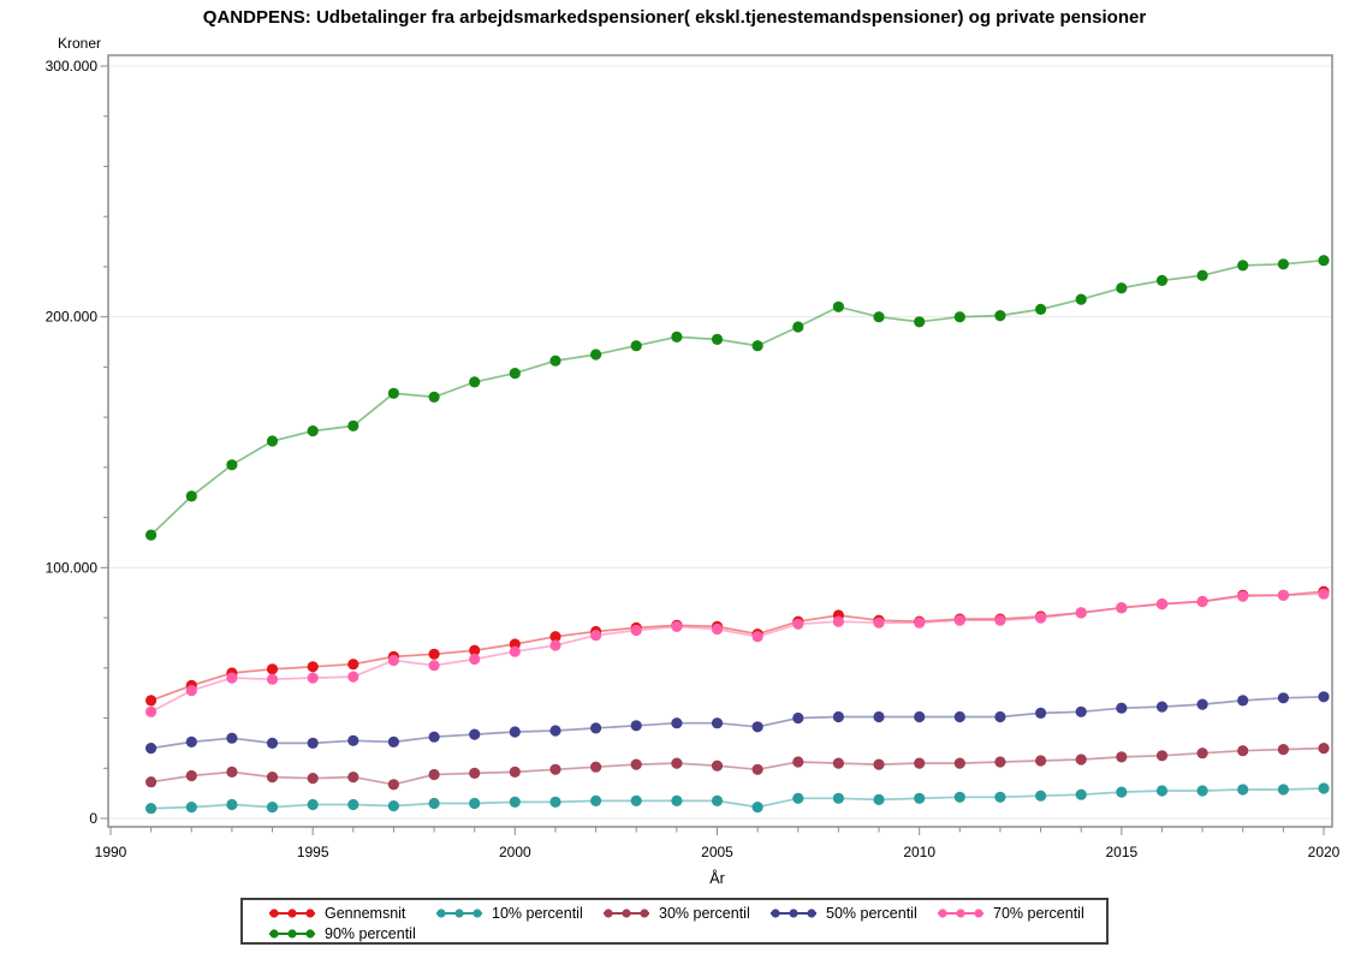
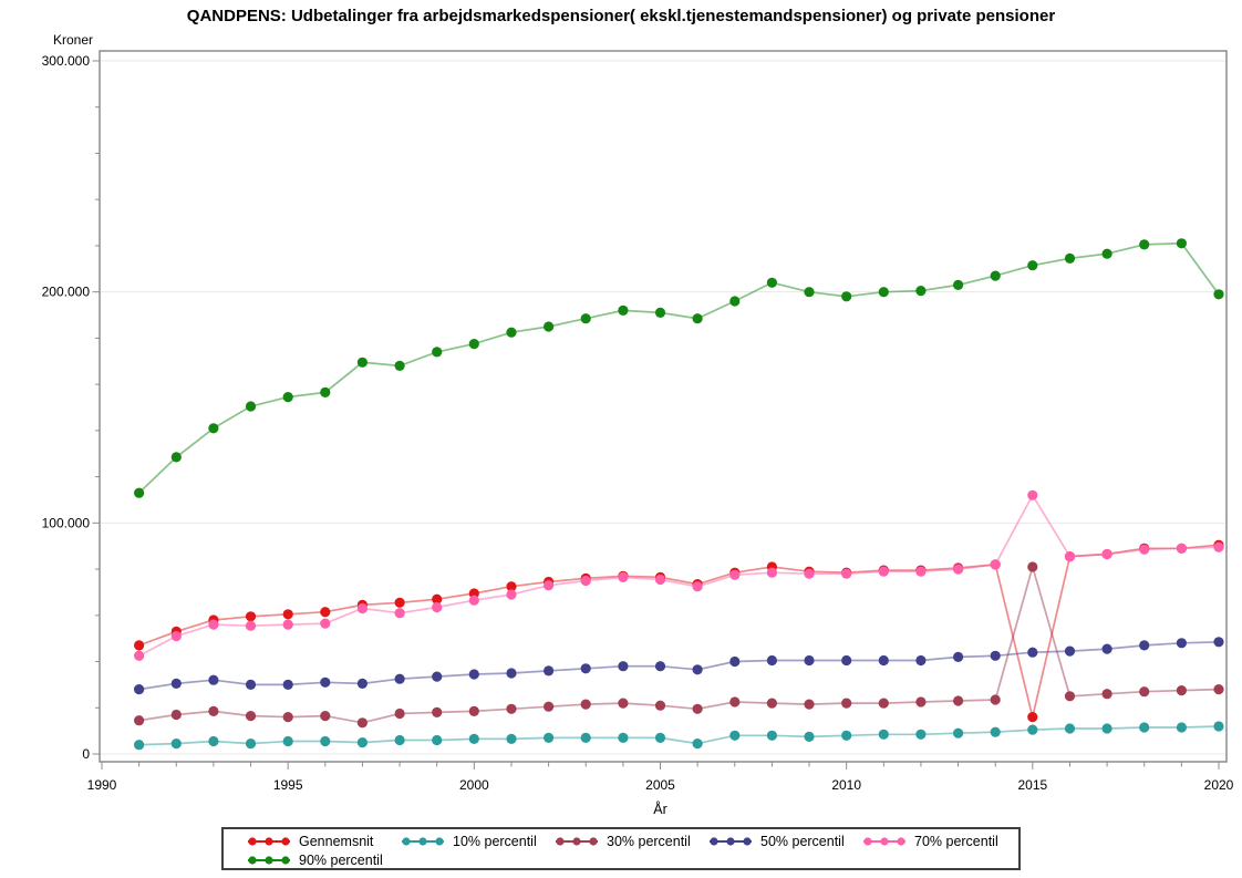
Gennemsnit/2015: 84000 -> 16000
30% percentil/2015: 24000 -> 81000
70% percentil/2015: 84000 -> 112000
90% percentil/2020: 222000 -> 199000
